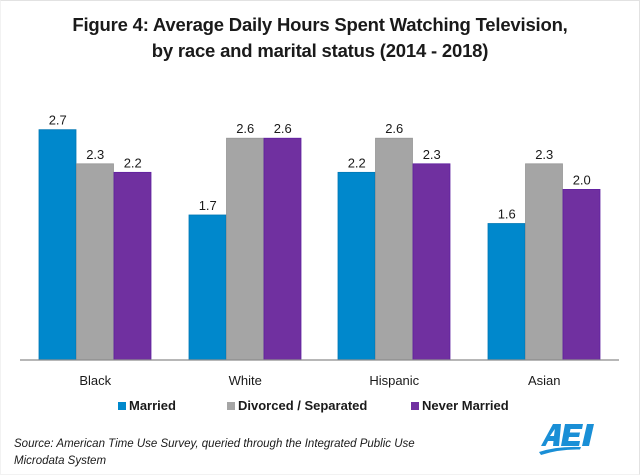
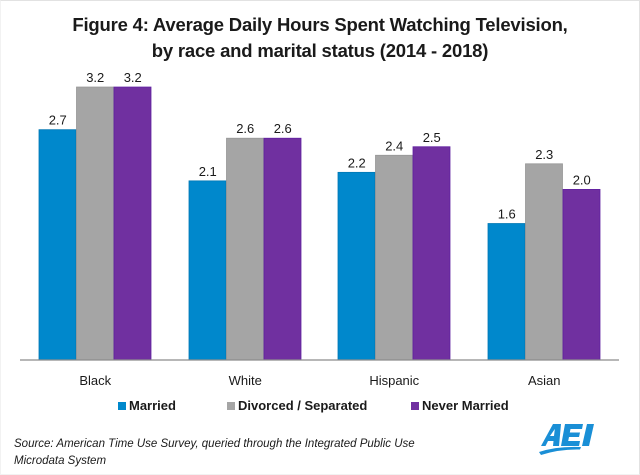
Divorced / Separated/Black: 2.3 -> 3.2
Never Married/Black: 2.2 -> 3.2
Married/White: 1.7 -> 2.1
Divorced / Separated/Hispanic: 2.6 -> 2.4
Never Married/Hispanic: 2.3 -> 2.5
